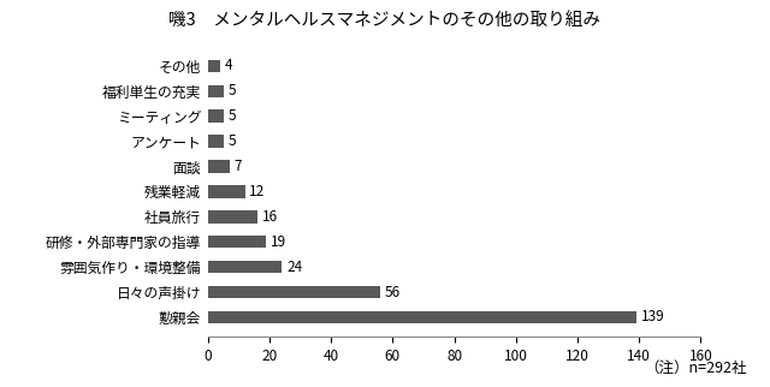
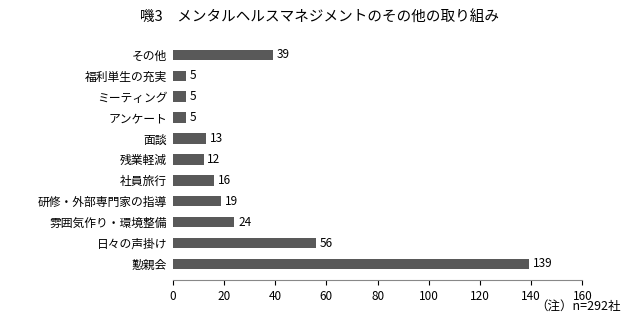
その他: 4 -> 39
面談: 7 -> 13
